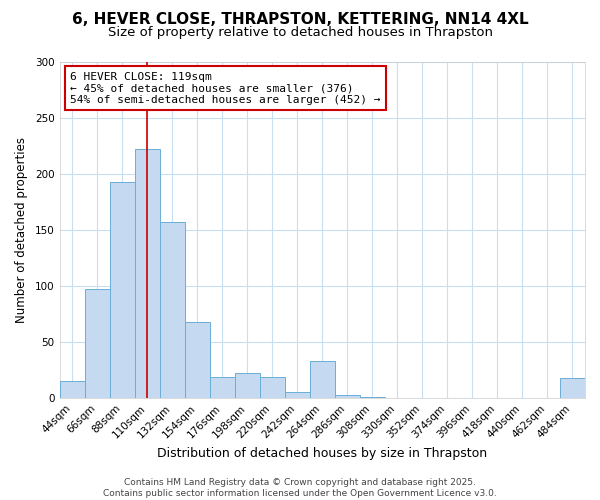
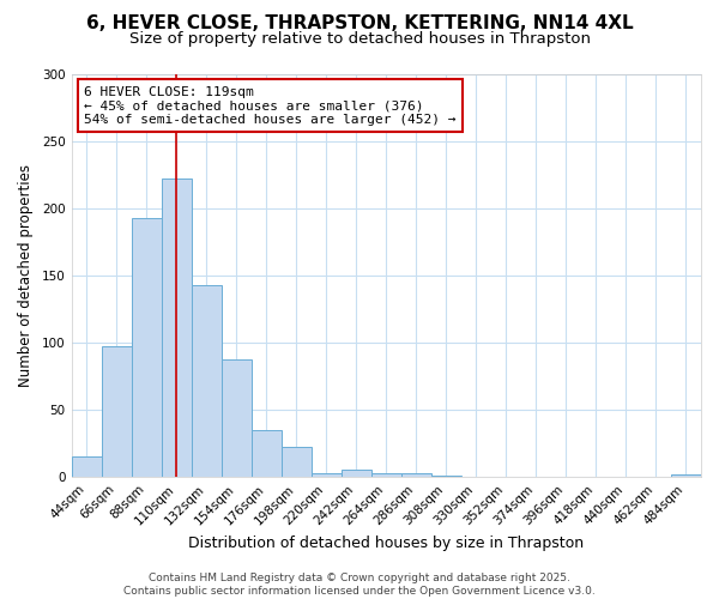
132sqm: 157 -> 143
154sqm: 68 -> 88
176sqm: 19 -> 35
220sqm: 19 -> 3
264sqm: 33 -> 3
484sqm: 18 -> 2
